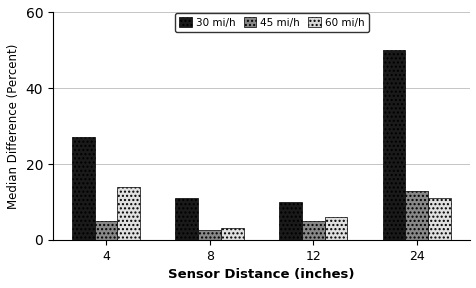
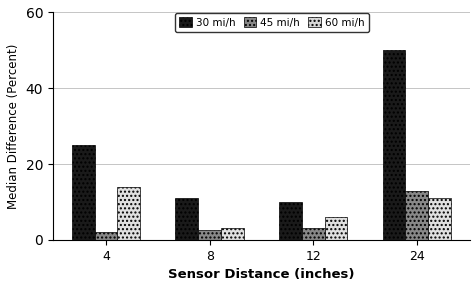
30 mi/h/4: 27 -> 25
45 mi/h/4: 5.0 -> 2.0
45 mi/h/12: 5.0 -> 3.0
